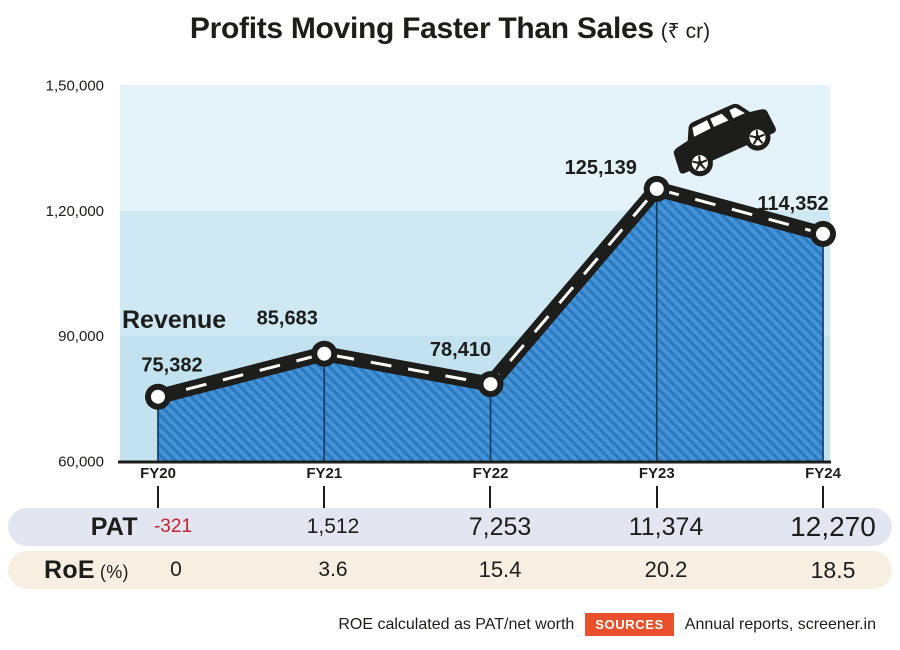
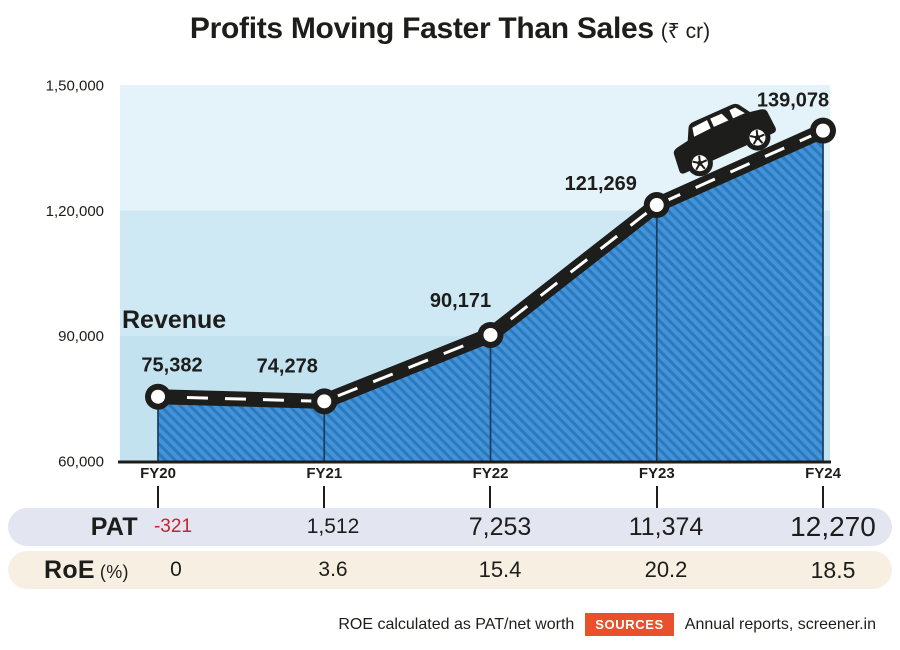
FY21: 85,683 -> 74,278
FY22: 78,410 -> 90,171
FY23: 125,139 -> 121,269
FY24: 114,352 -> 139,078
